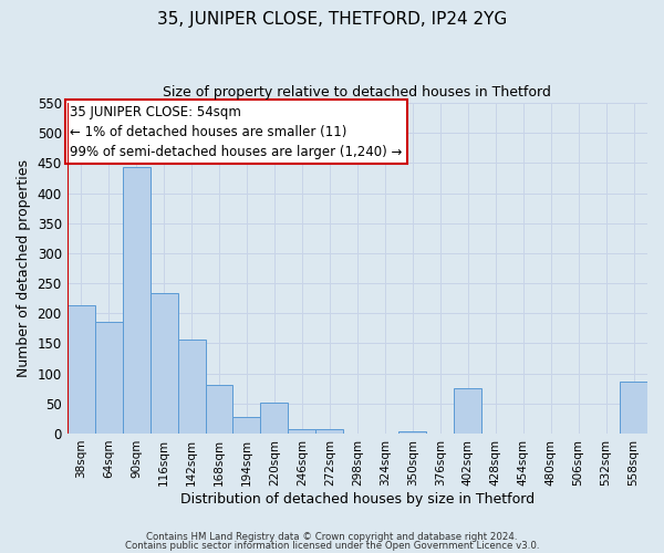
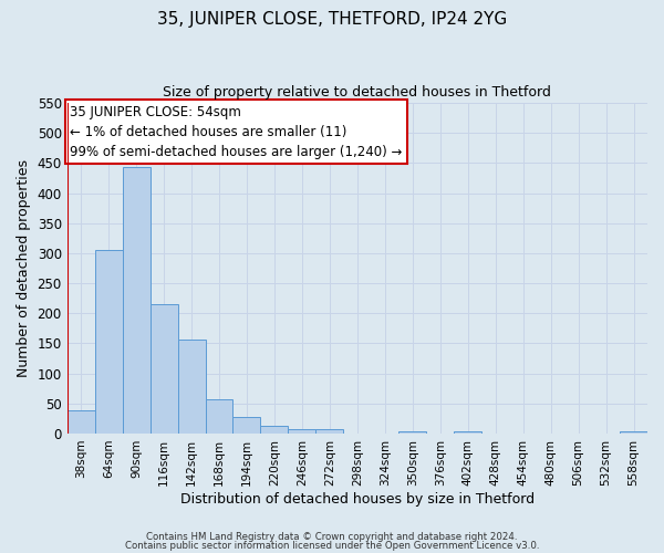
38sqm: 214 -> 38
64sqm: 186 -> 305
116sqm: 234 -> 215
168sqm: 80 -> 57
220sqm: 52 -> 12
402sqm: 76 -> 3
558sqm: 86 -> 3
